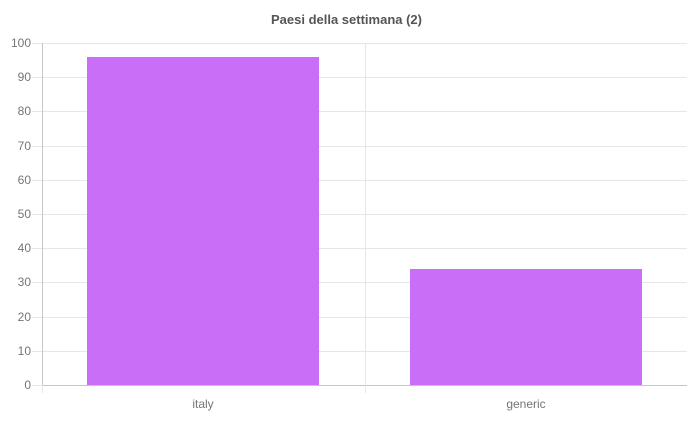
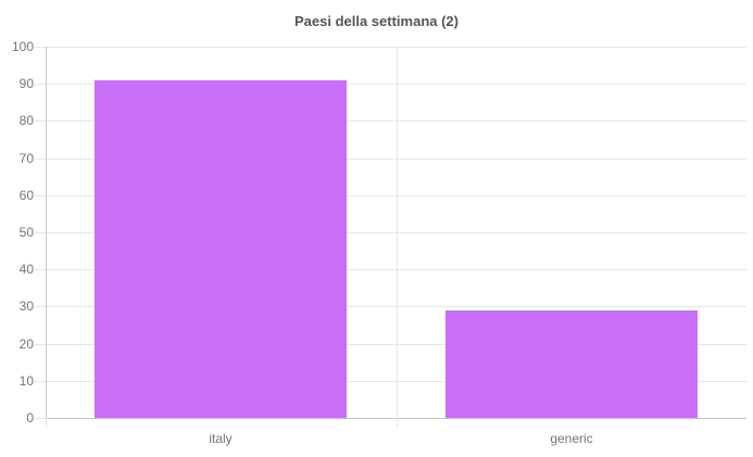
italy: 96 -> 91
generic: 34 -> 29
